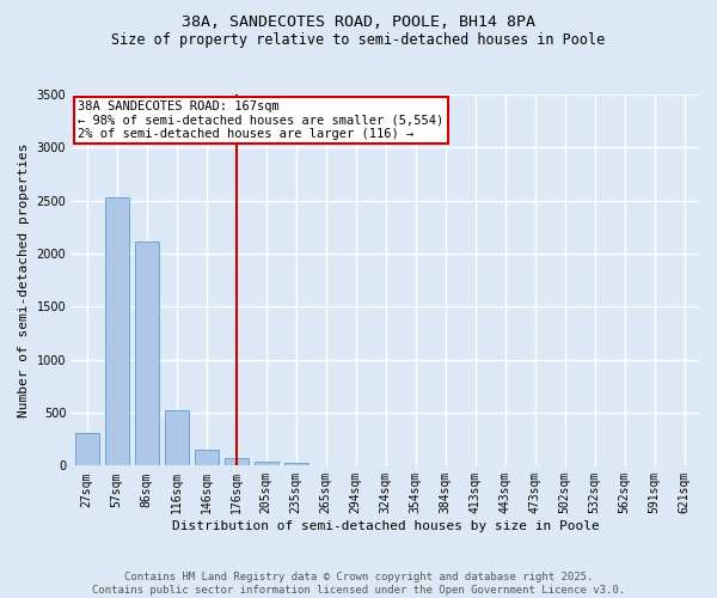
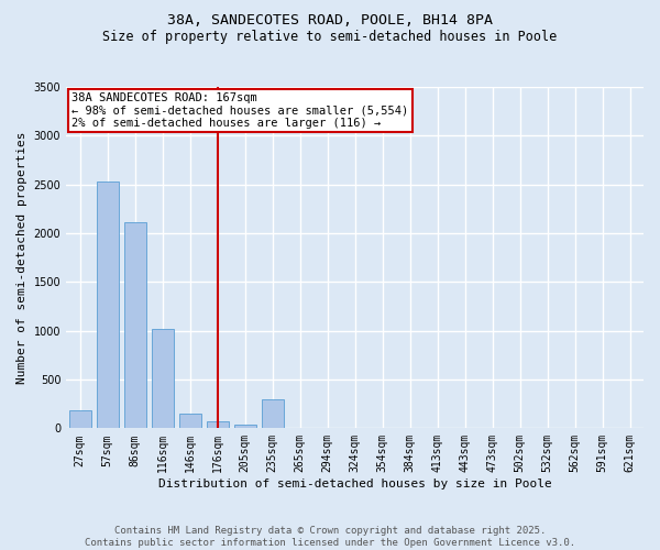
27sqm: 310 -> 180
116sqm: 520 -> 1020
235sqm: 20 -> 300
